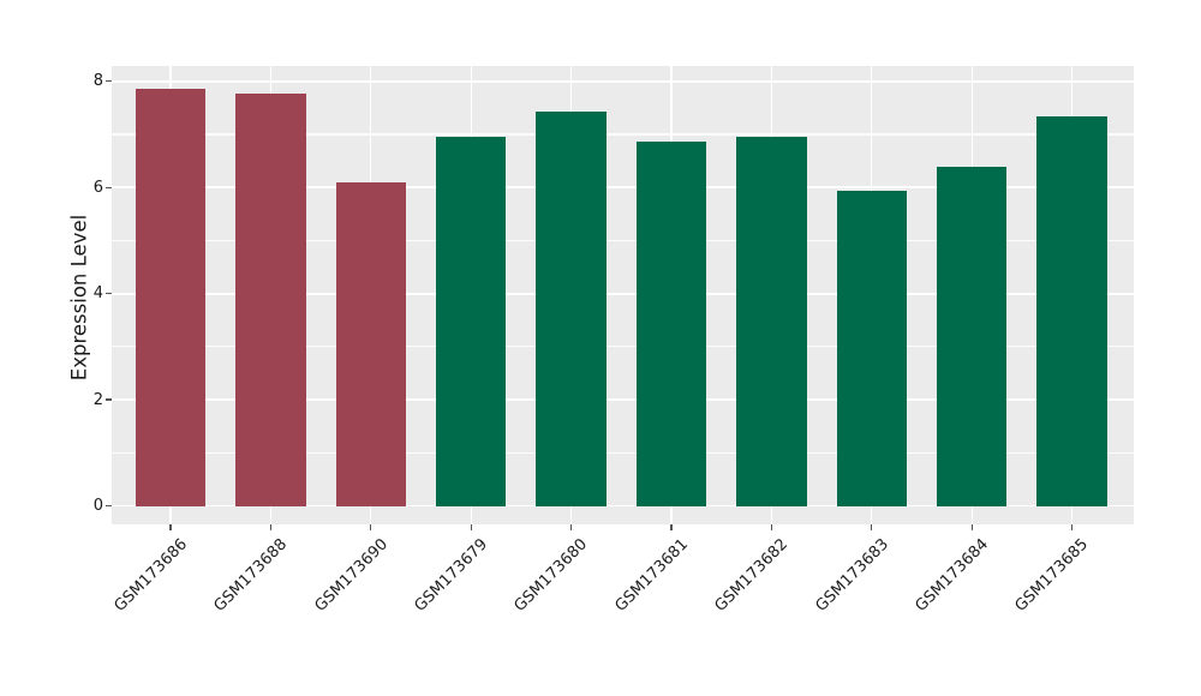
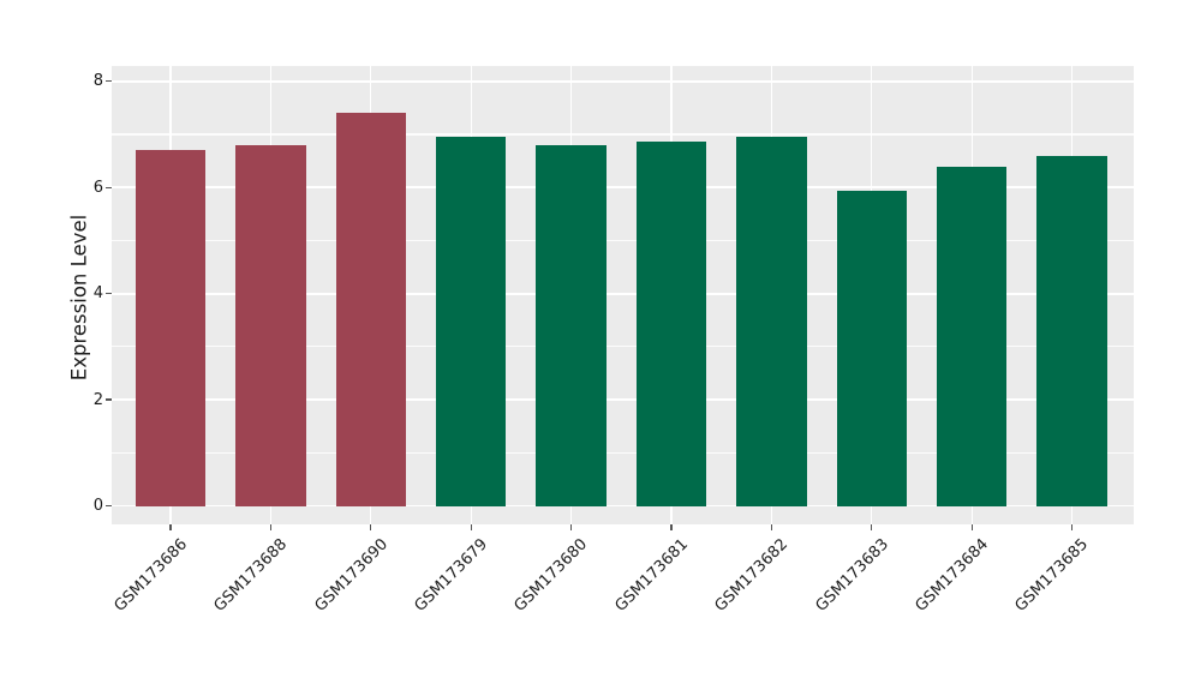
GSM173686: 7.9 -> 6.7
GSM173688: 7.8 -> 6.8
GSM173690: 6.1 -> 7.4
GSM173680: 7.4 -> 6.8
GSM173685: 7.3 -> 6.6
